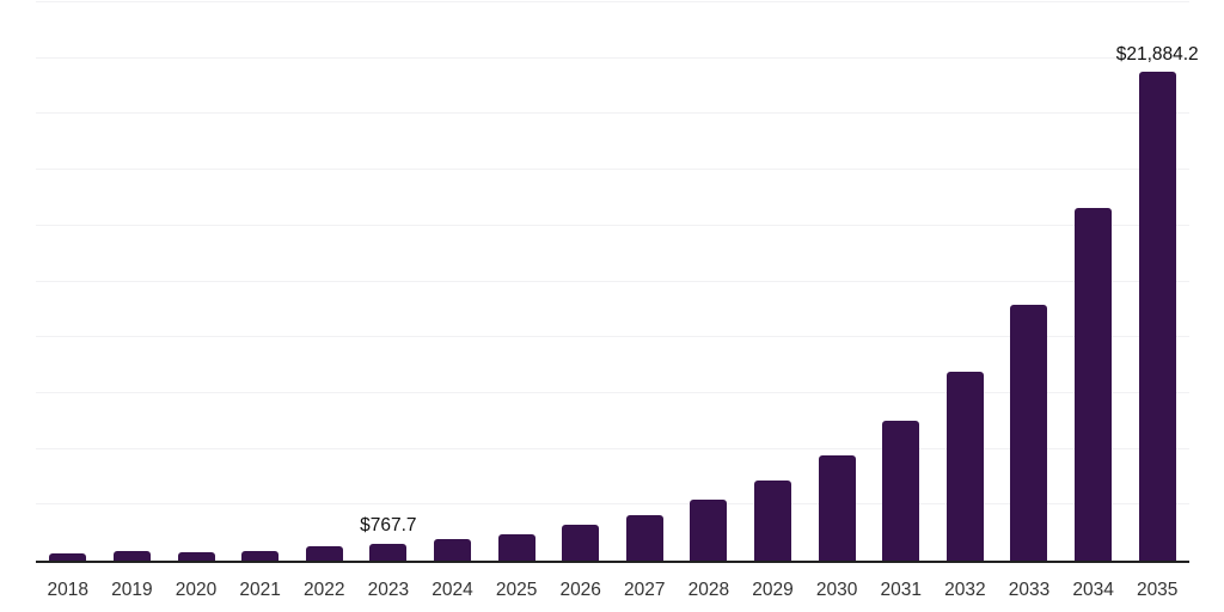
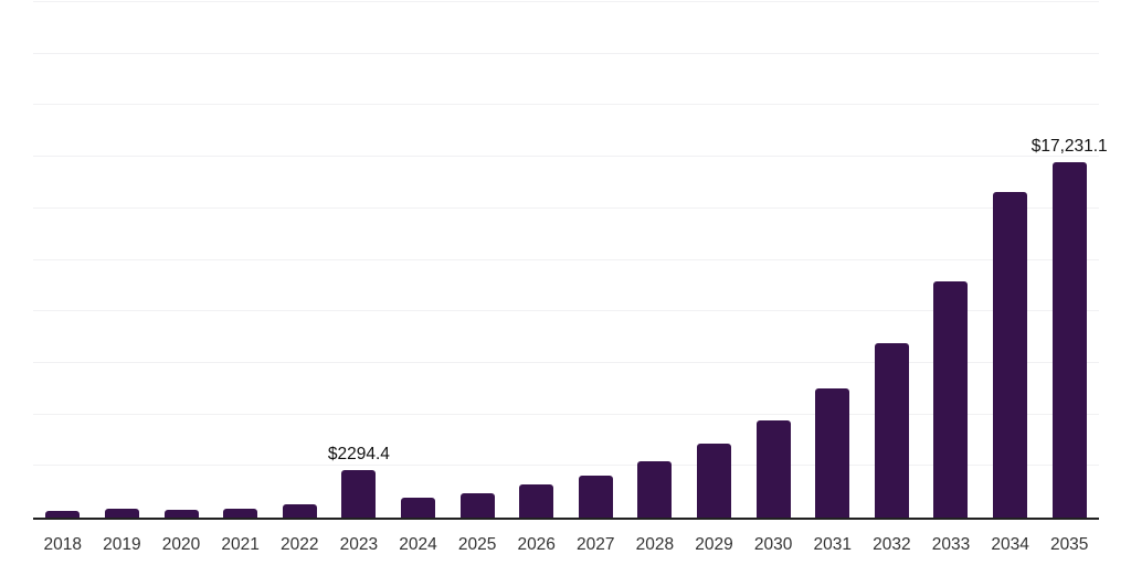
2023: $767.7 -> $2294.4
2035: $21,884.2 -> $17,231.1
